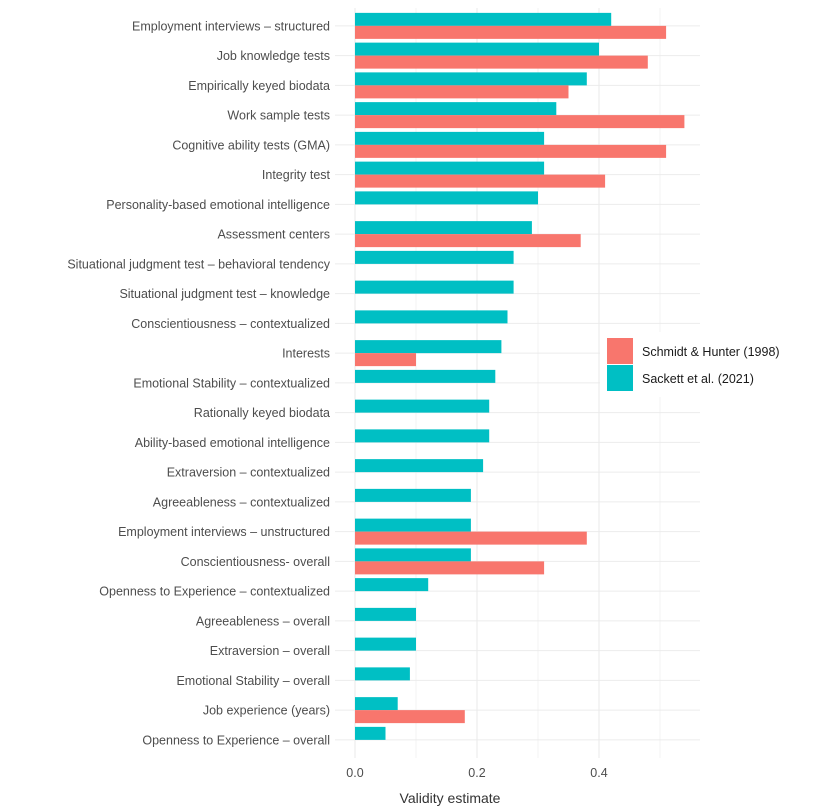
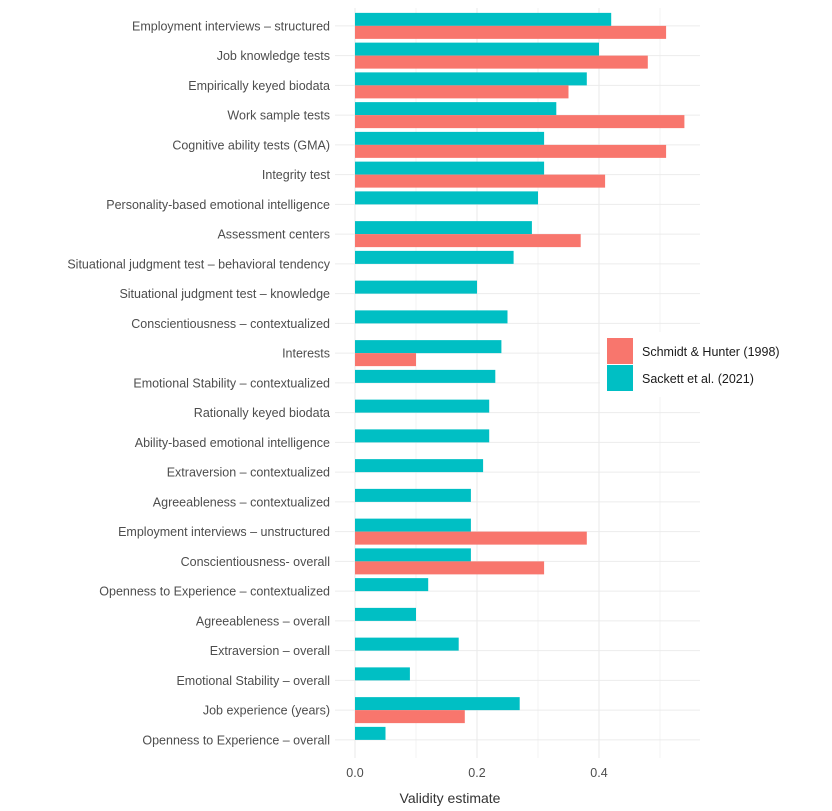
Sackett et al. (2021)/Situational judgment test – knowledge: 0.26 -> 0.20
Sackett et al. (2021)/Extraversion – overall: 0.10 -> 0.17
Sackett et al. (2021)/Job experience (years): 0.07 -> 0.27
